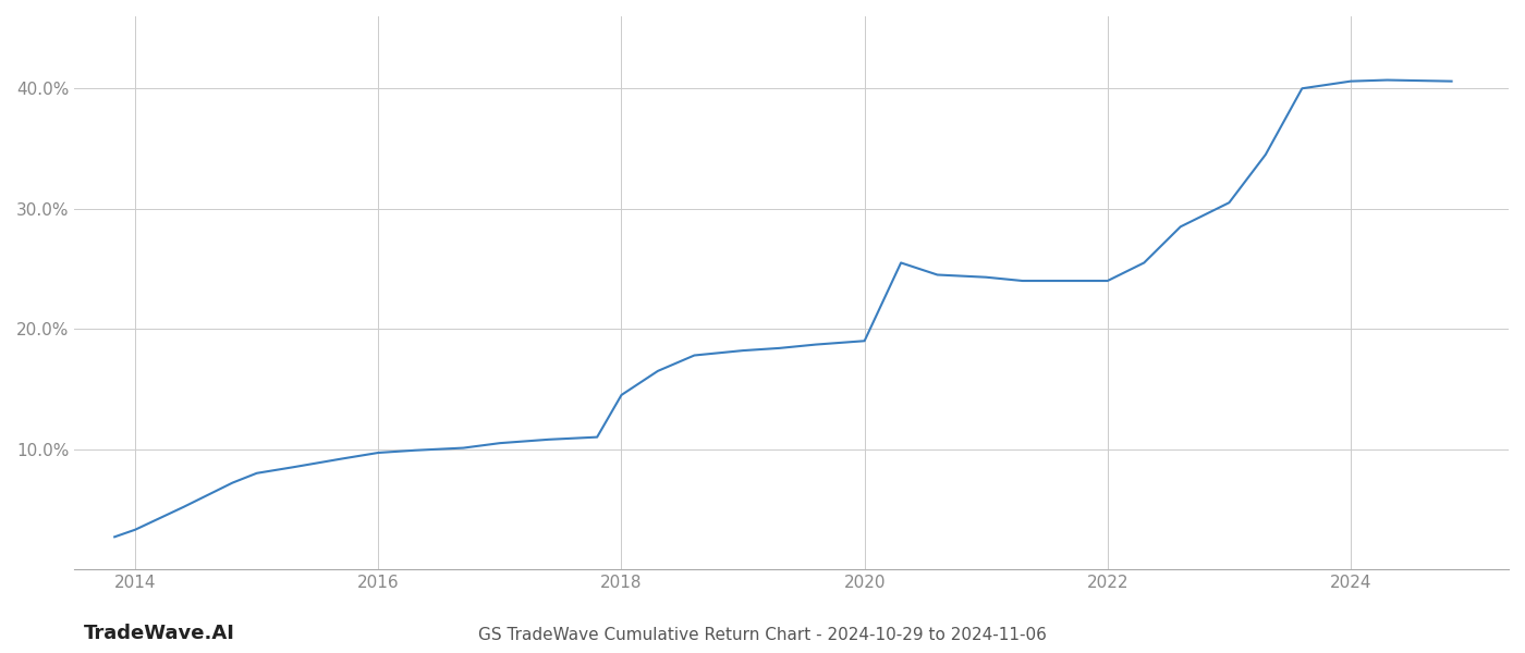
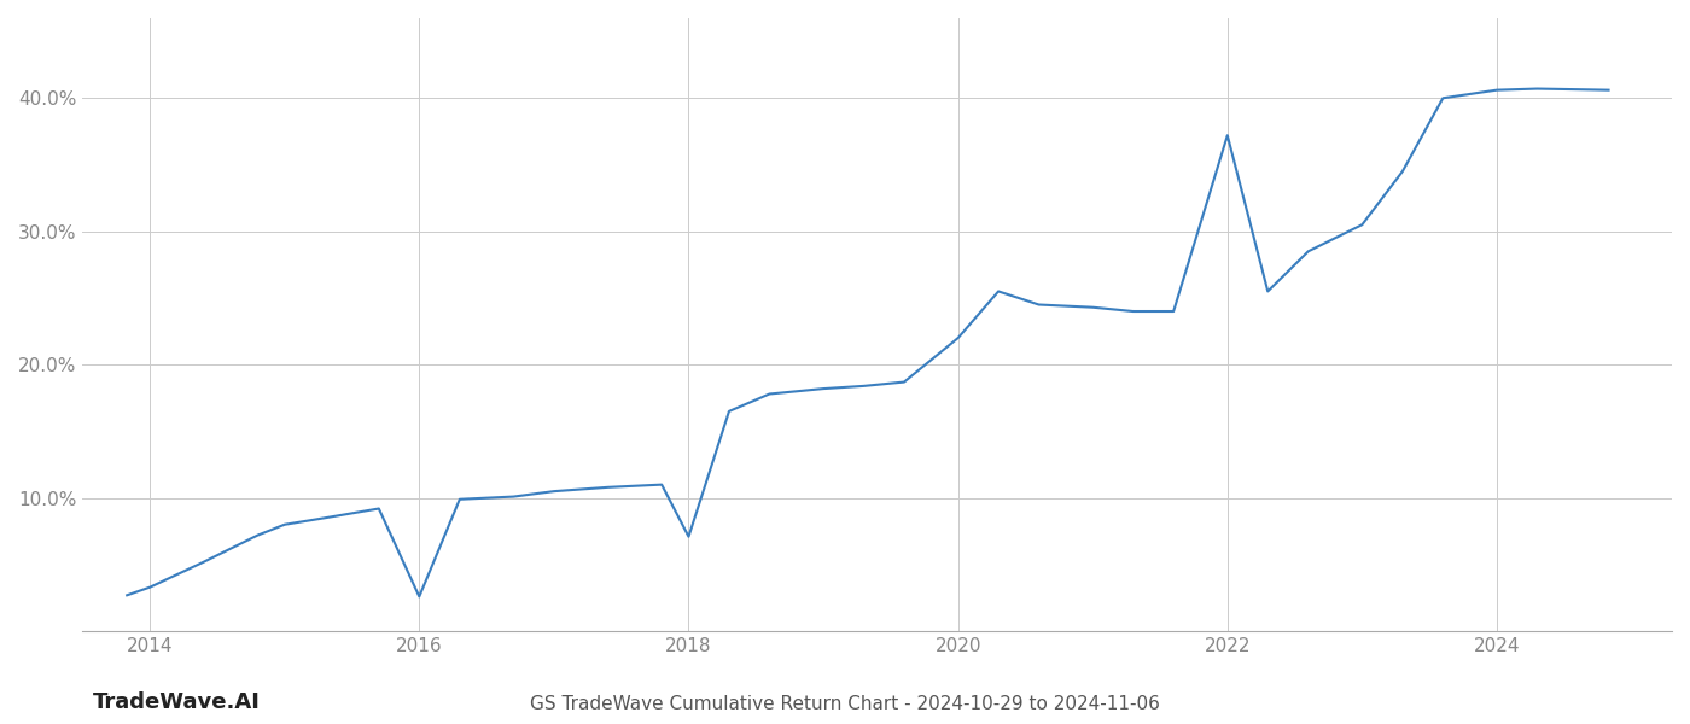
2016: 9.7% -> 2.6%
2018: 14.5% -> 7.1%
2020: 19.0% -> 22.0%
2022: 24.0% -> 37.2%
